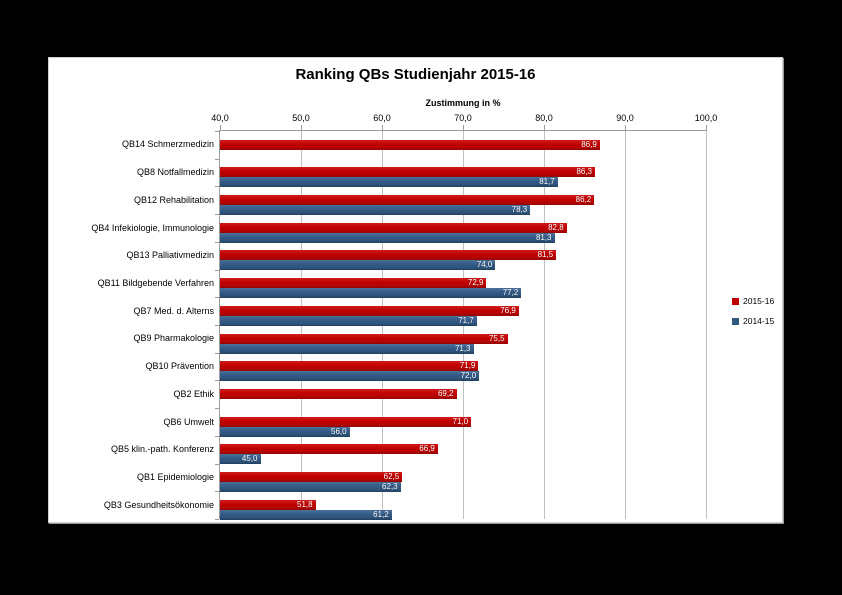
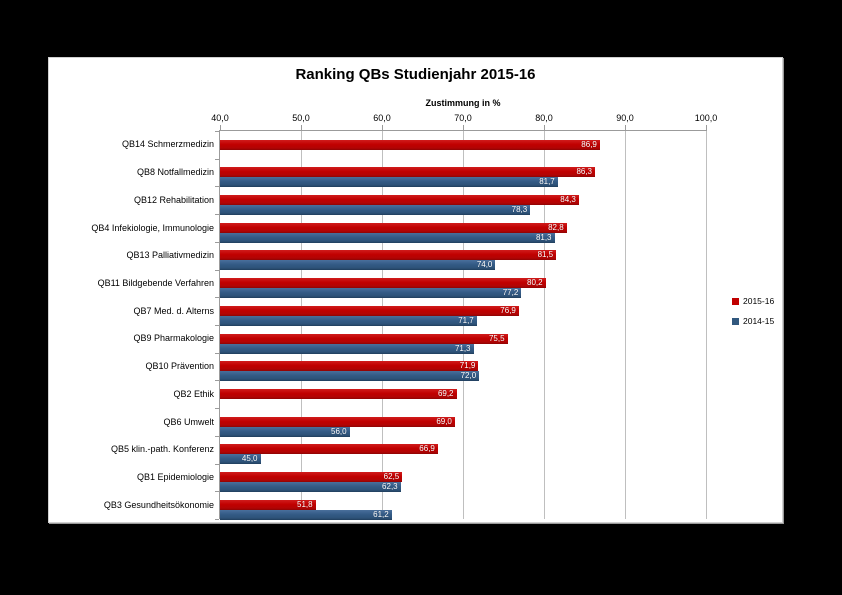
2015-16/QB12 Rehabilitation: 86,2 -> 84,3
2015-16/QB11 Bildgebende Verfahren: 72,9 -> 80,2
2015-16/QB6 Umwelt: 71,0 -> 69,0
